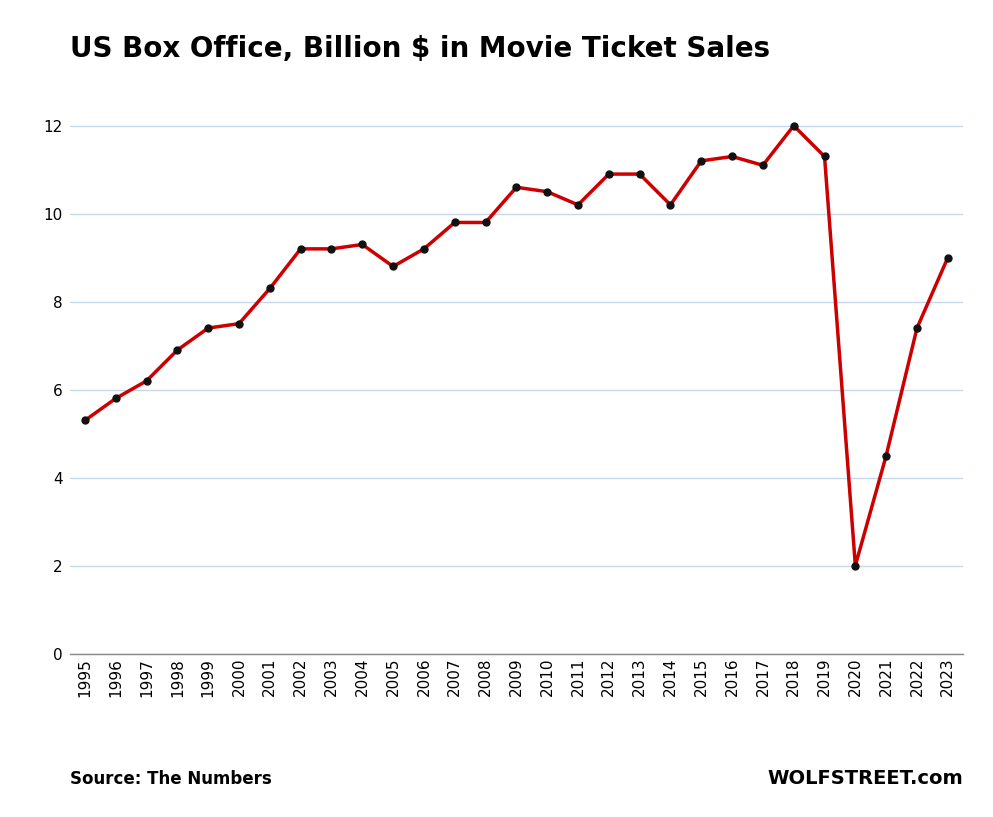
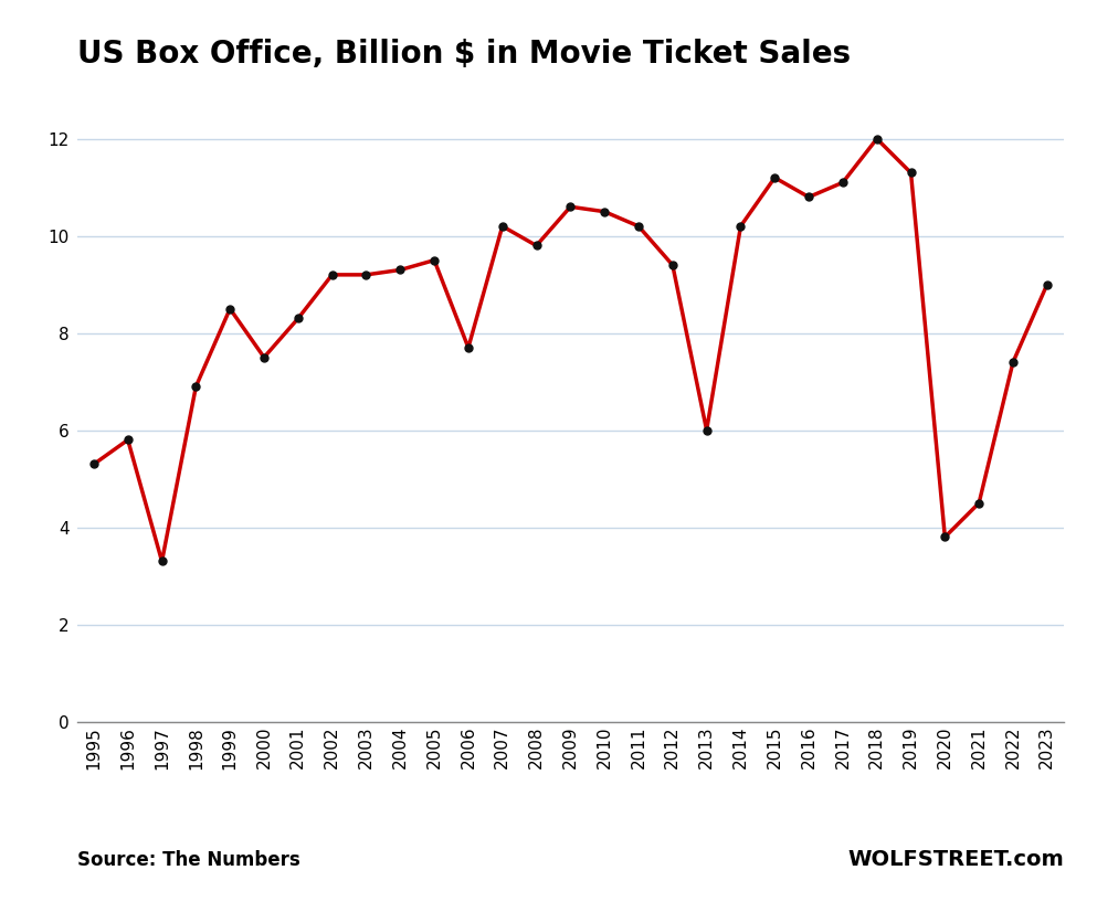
1997: 6.2 -> 3.3
1999: 7.4 -> 8.5
2005: 8.8 -> 9.5
2006: 9.2 -> 7.7
2007: 9.8 -> 10.2
2012: 10.9 -> 9.4
2013: 10.9 -> 6.0
2016: 11.3 -> 10.8
2020: 2.0 -> 3.8
